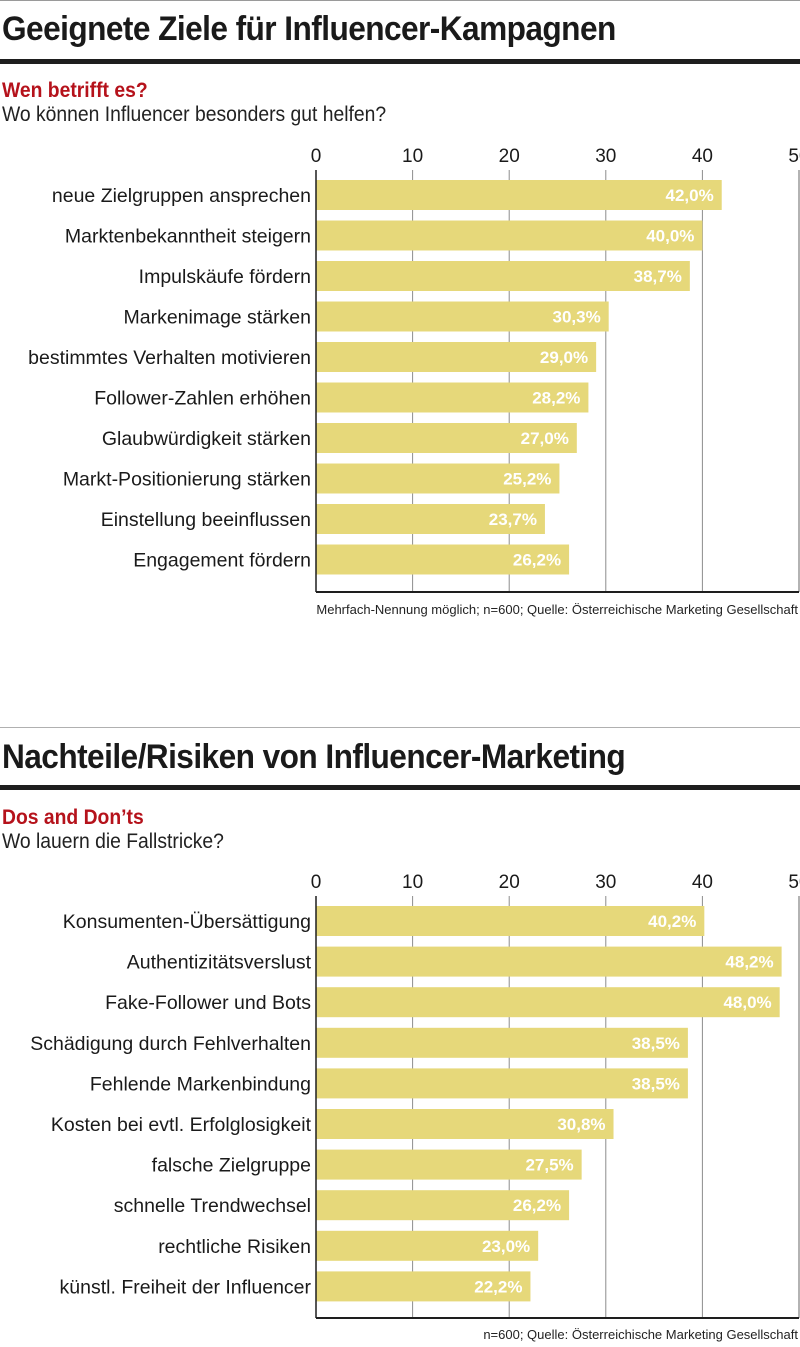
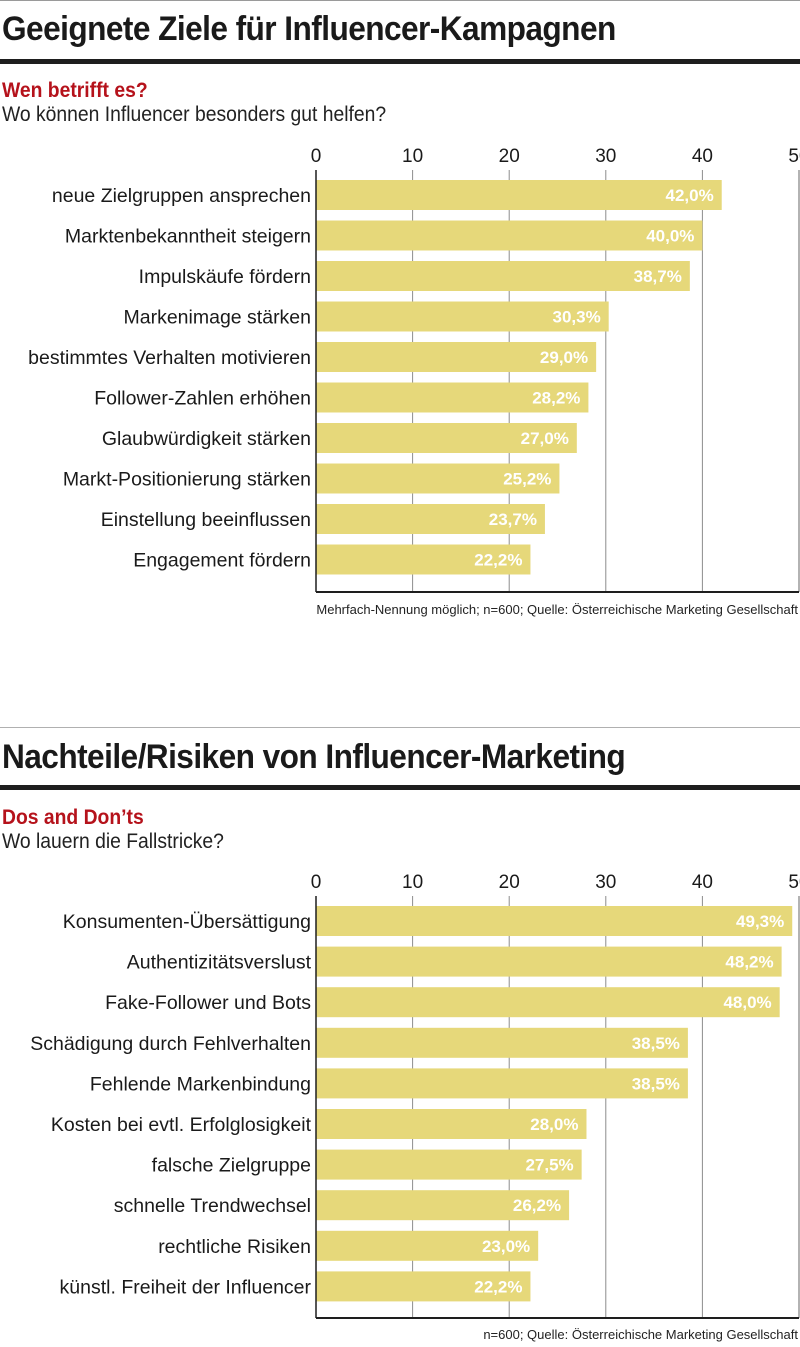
Geeignete Ziele für Influencer-Kampagnen/Engagement fördern: 26,2% -> 22,2%
Nachteile/Risiken von Influencer-Marketing/Konsumenten-Übersättigung: 40,2% -> 49,3%
Nachteile/Risiken von Influencer-Marketing/Kosten bei evtl. Erfolglosigkeit: 30,8% -> 28,0%
